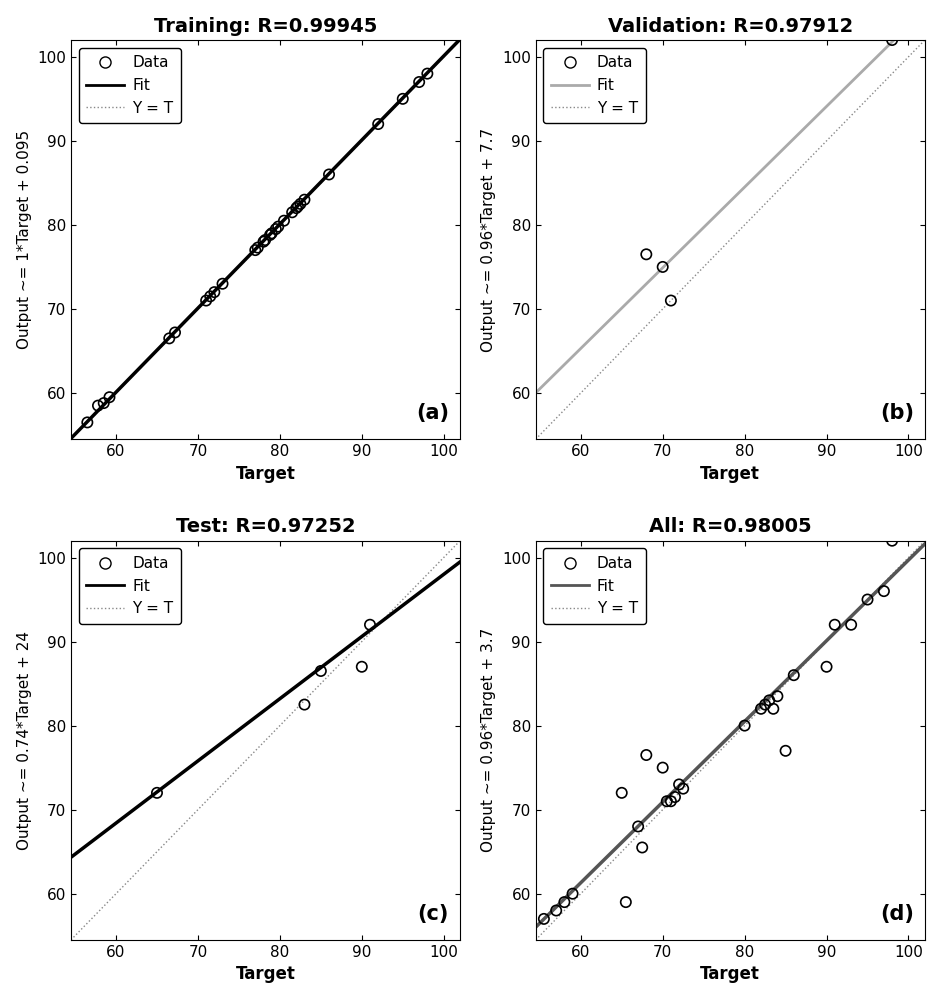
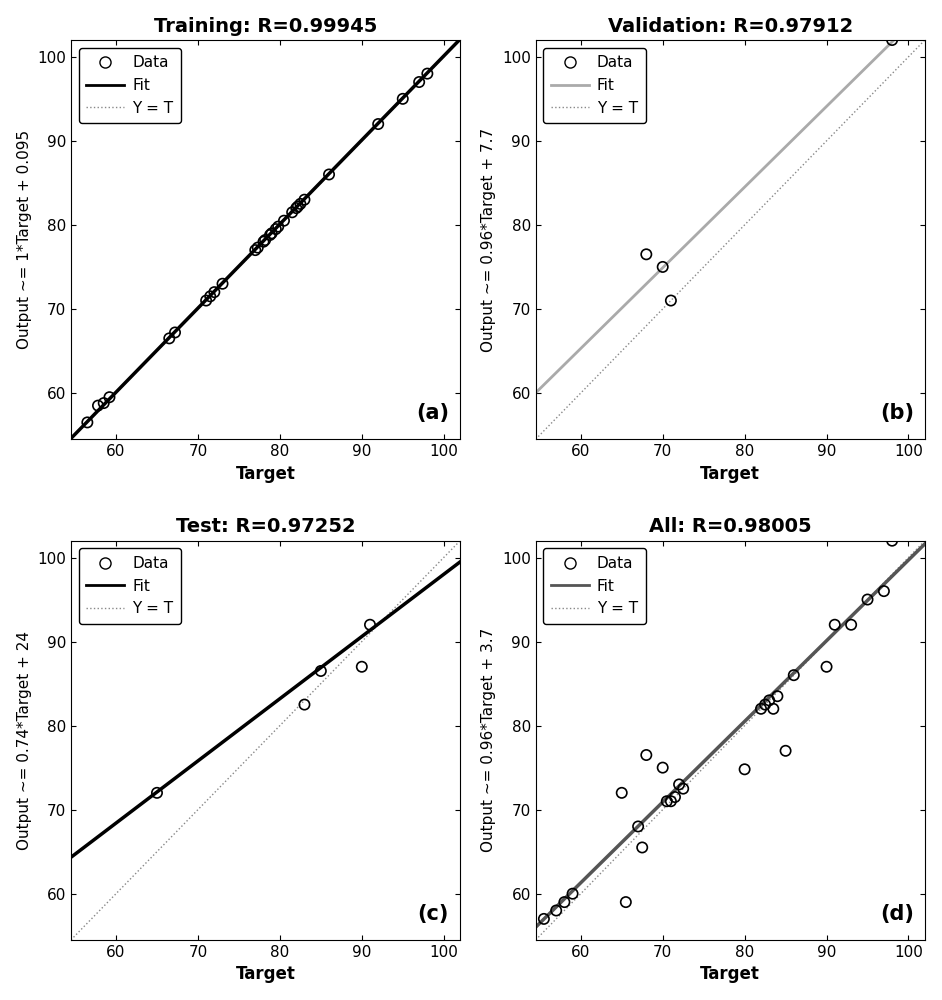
All: R=0.98005/Data/80: 80.0 -> 74.8
